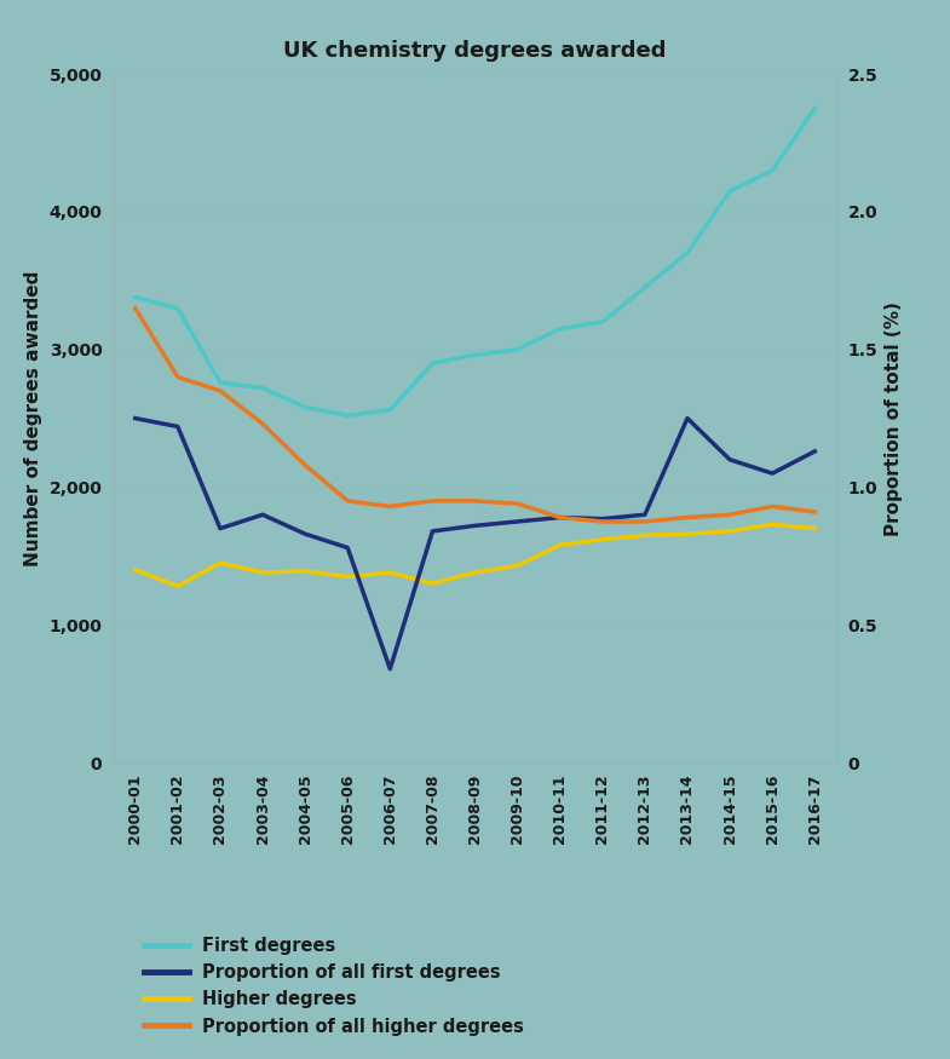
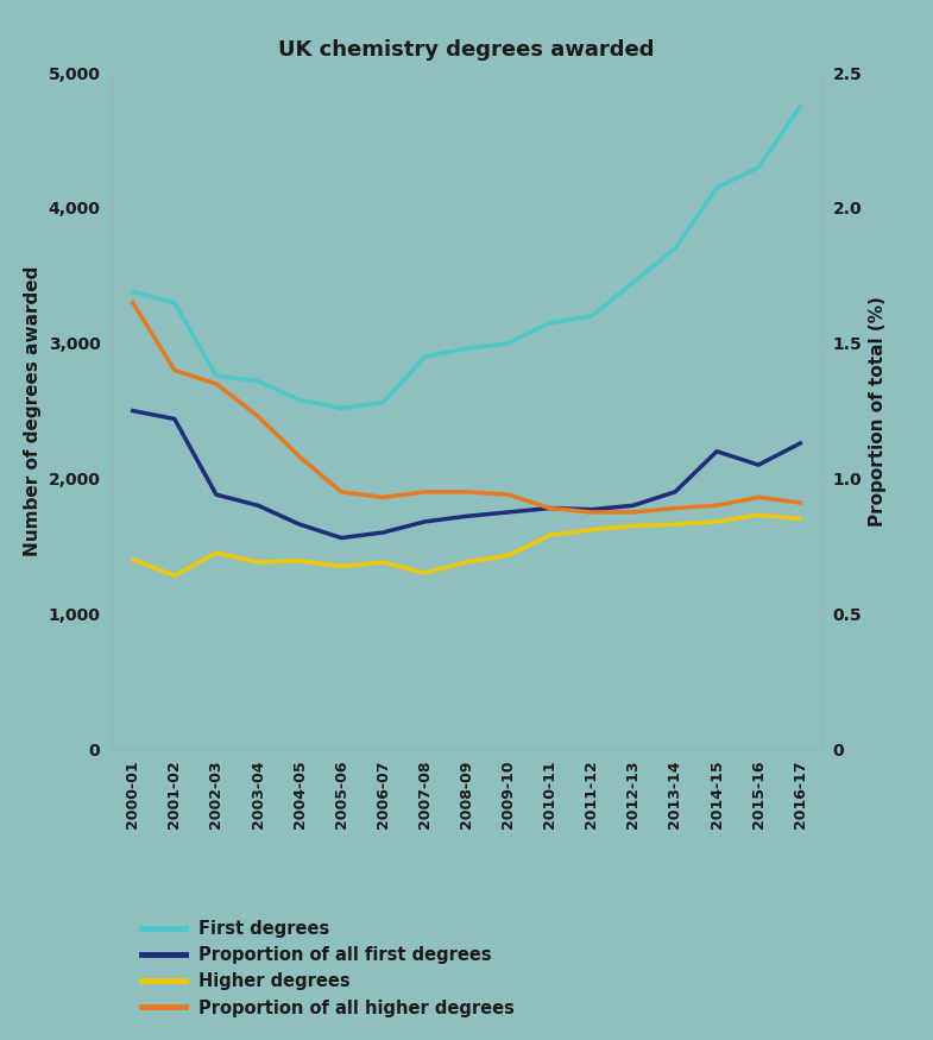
Proportion of all first degrees/2002-03: 0.850 -> 0.940
Proportion of all first degrees/2006-07: 0.340 -> 0.800
Proportion of all first degrees/2013-14: 1.250 -> 0.950
